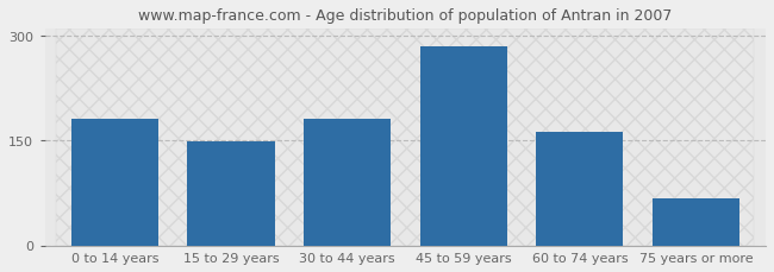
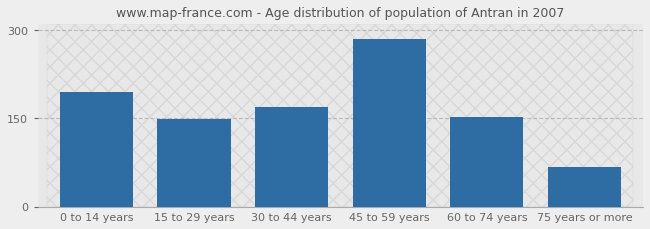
0 to 14 years: 182 -> 194
30 to 44 years: 182 -> 170
60 to 74 years: 162 -> 152
